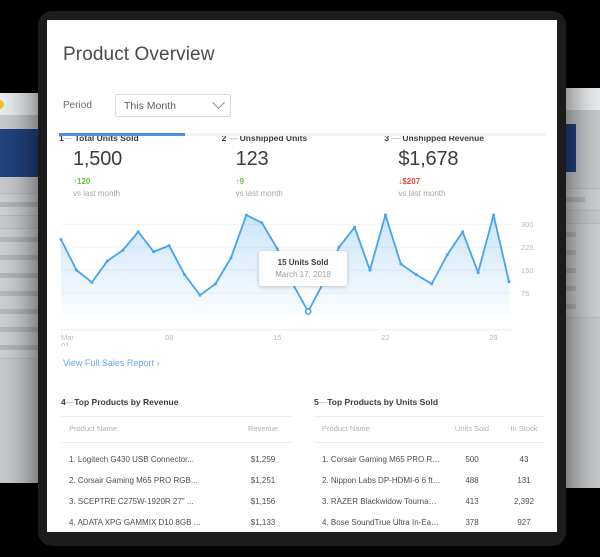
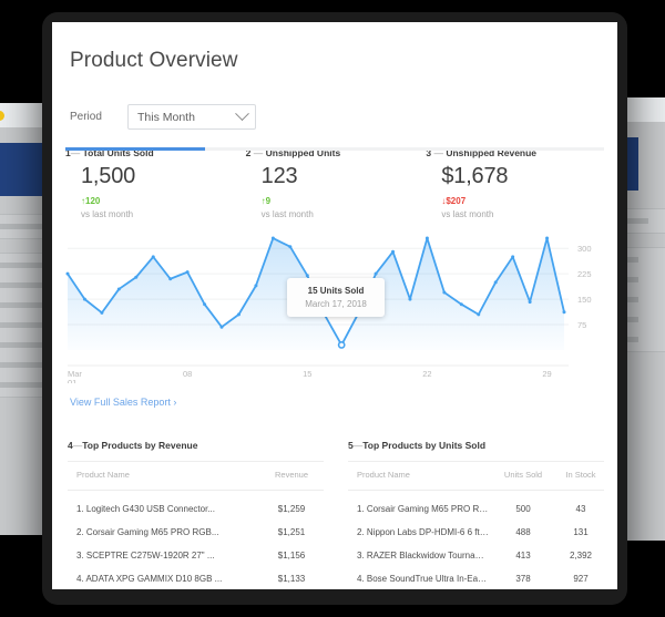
Mar 01: 250 -> 220
